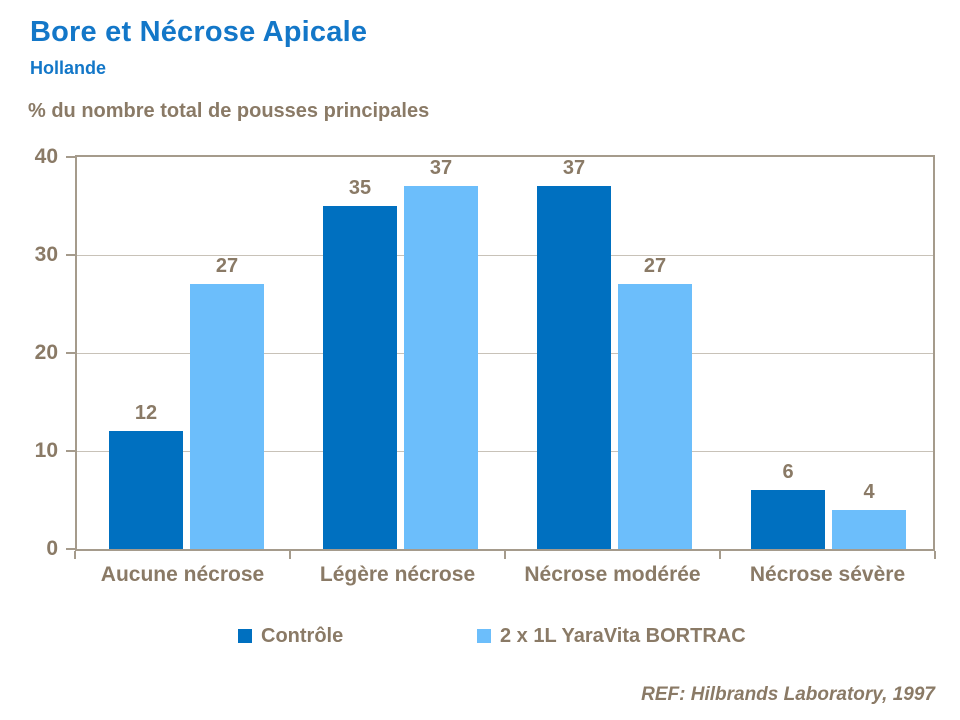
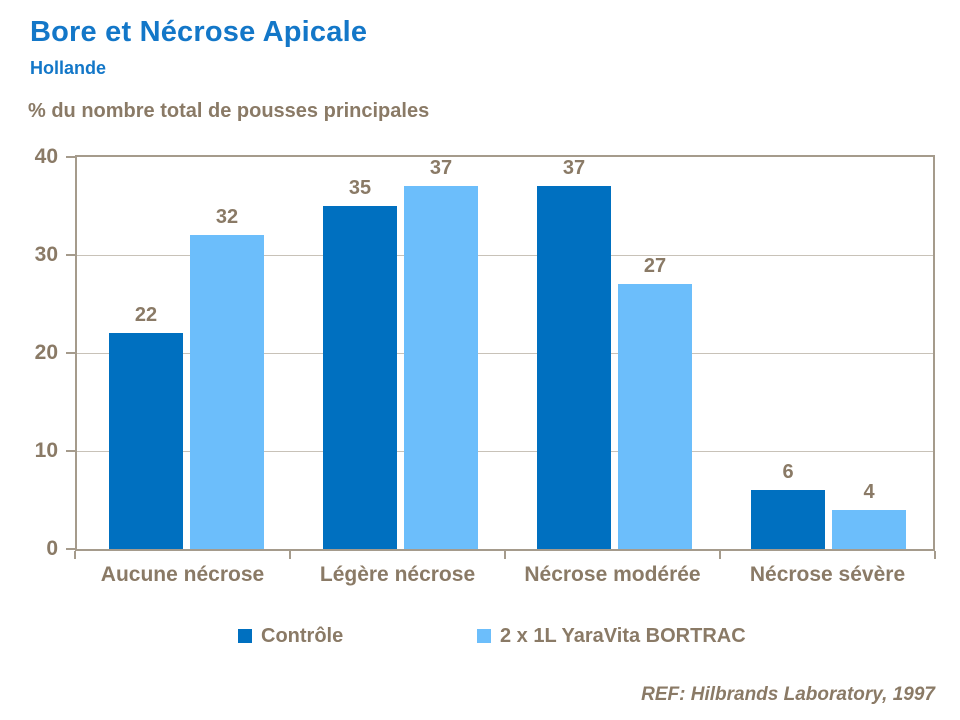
Contrôle/Aucune nécrose: 12 -> 22
2 x 1L YaraVita BORTRAC/Aucune nécrose: 27 -> 32
